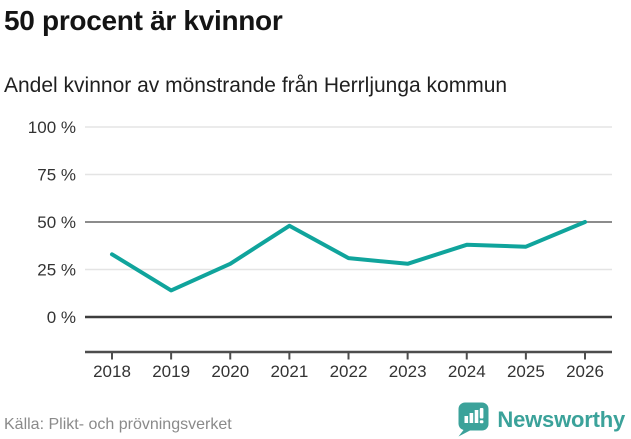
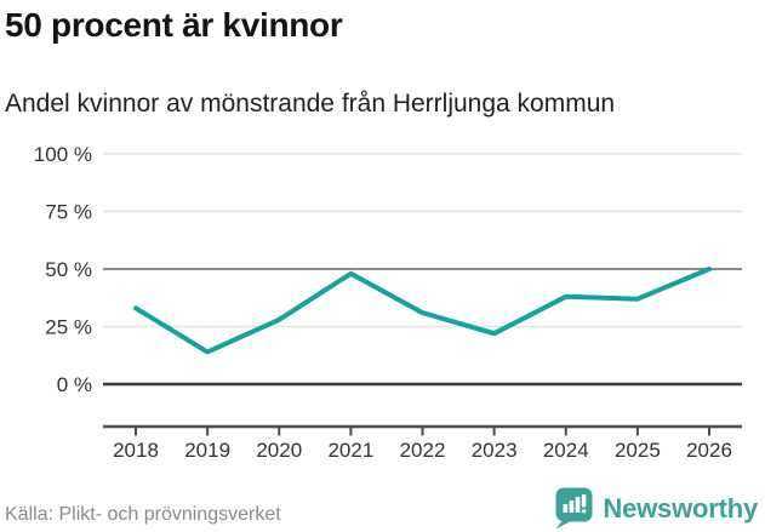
2023: 28% -> 22%
